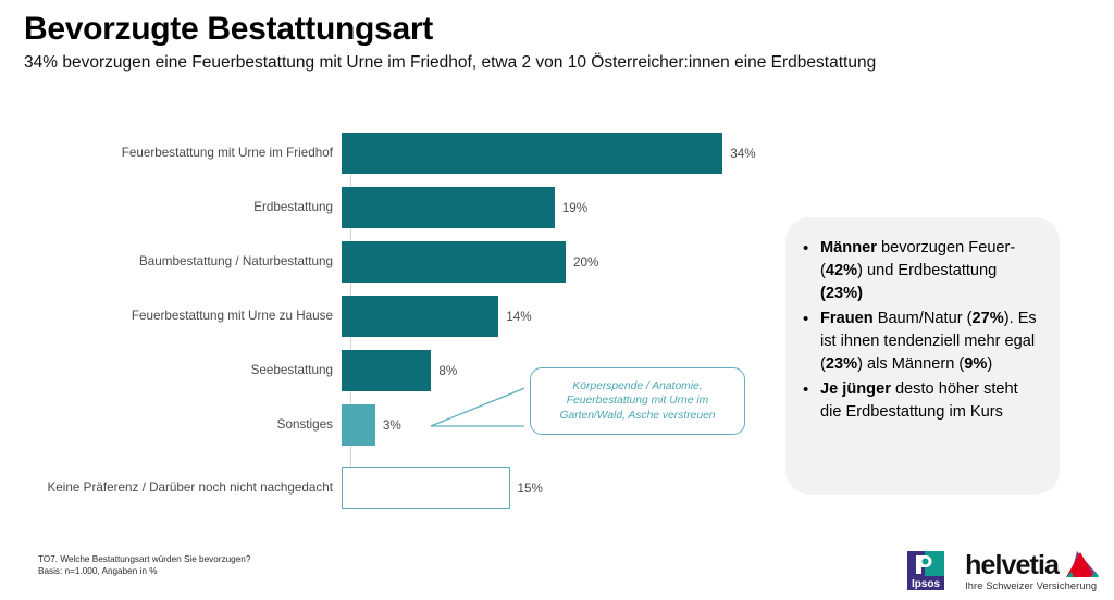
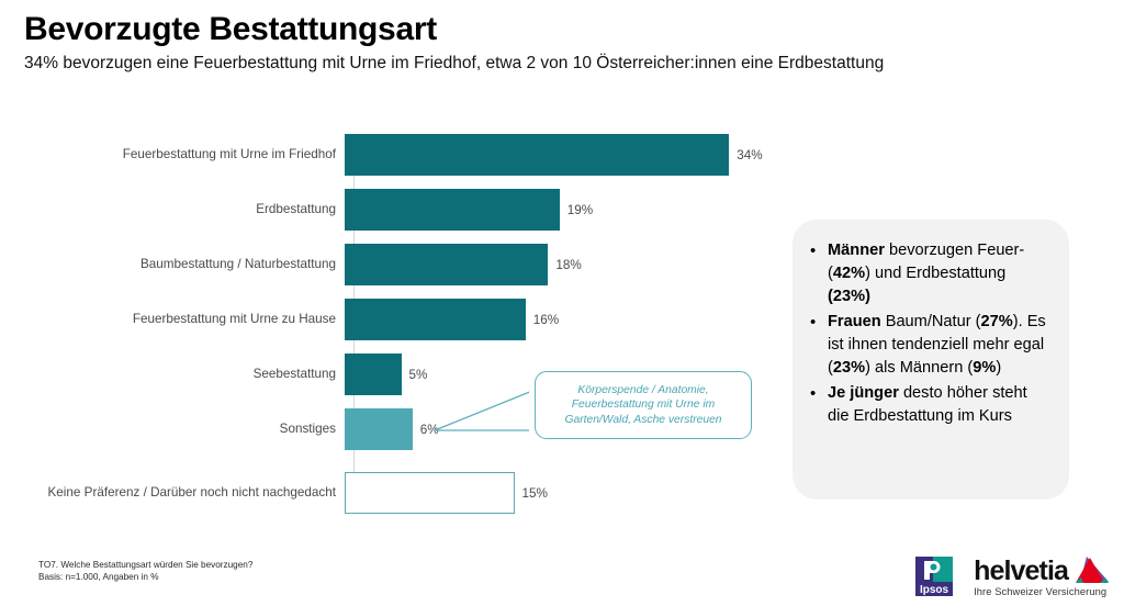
Baumbestattung / Naturbestattung: 20% -> 18%
Feuerbestattung mit Urne zu Hause: 14% -> 16%
Seebestattung: 8% -> 5%
Sonstiges: 3% -> 6%
